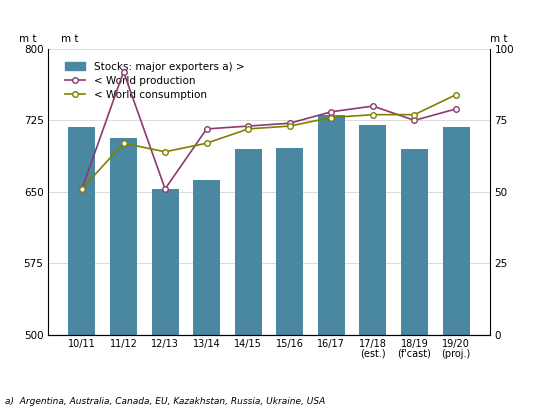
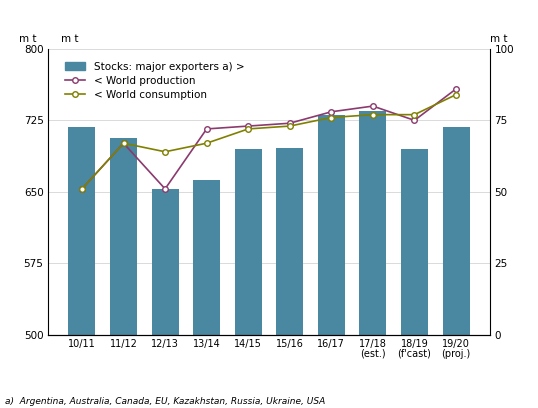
< World production/11/12: 92 -> 67
Stocks: major exporters a) >/17/18 (est.): 720 -> 735
< World production/19/20 (proj.): 79 -> 86
